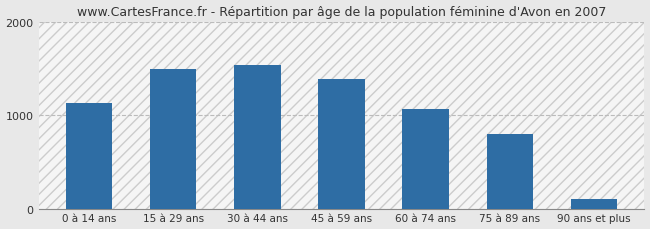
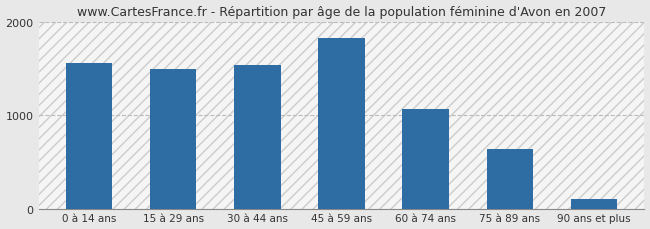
0 à 14 ans: 1130 -> 1560
45 à 59 ans: 1380 -> 1820
75 à 89 ans: 800 -> 640
